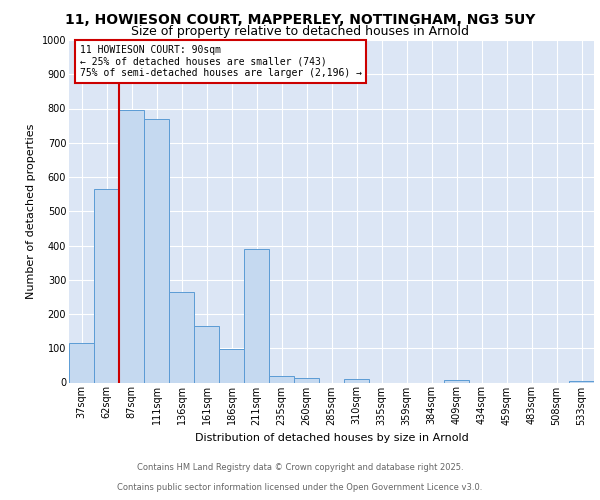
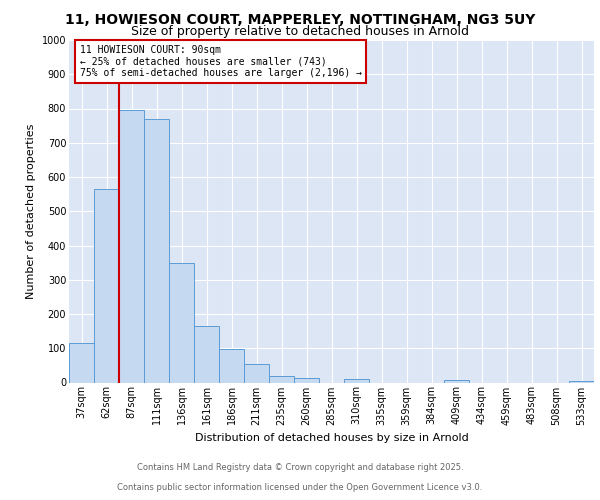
136sqm: 265 -> 350
211sqm: 390 -> 53
